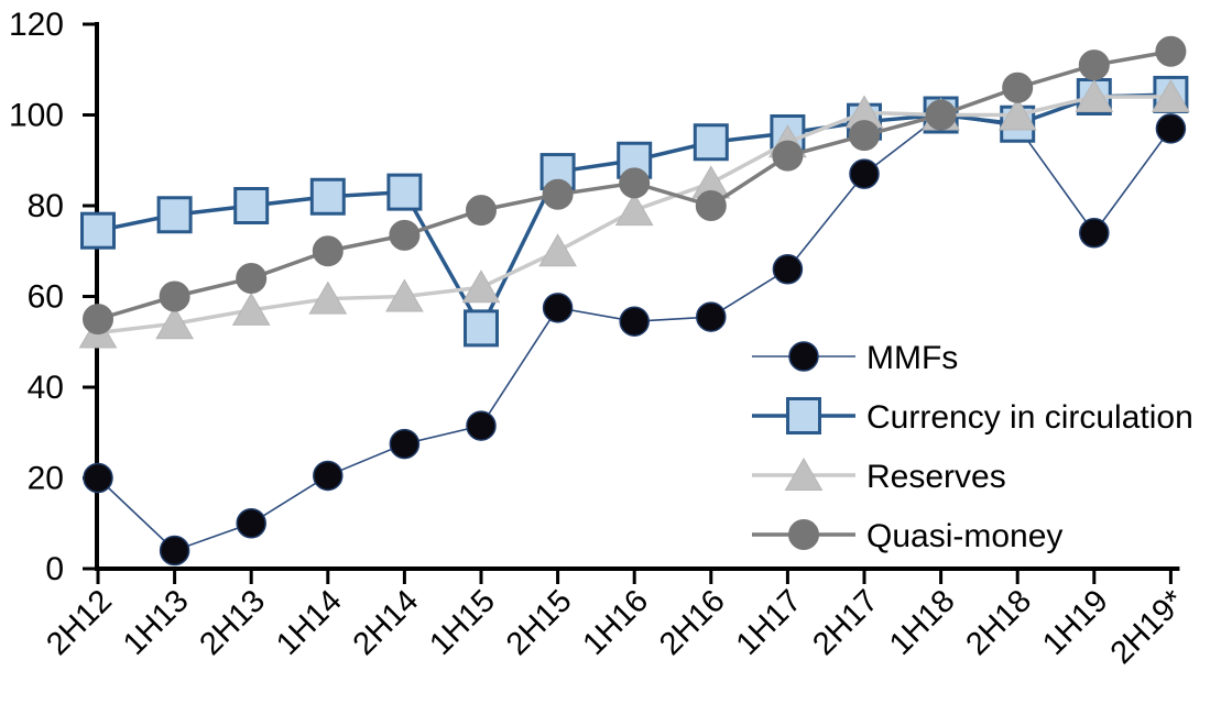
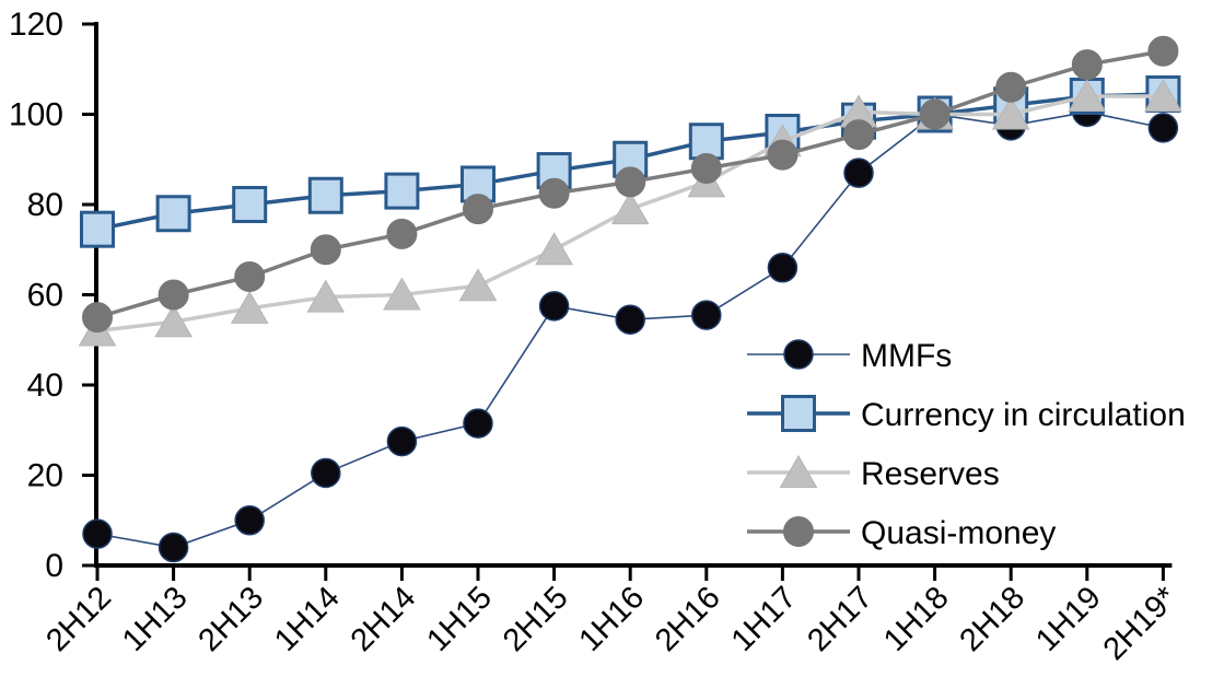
MMFs/2H12: 20 -> 7
Currency in circulation/1H15: 53 -> 84
Quasi-money/2H16: 80 -> 88
Currency in circulation/2H18: 98 -> 102
MMFs/1H19: 74 -> 100
